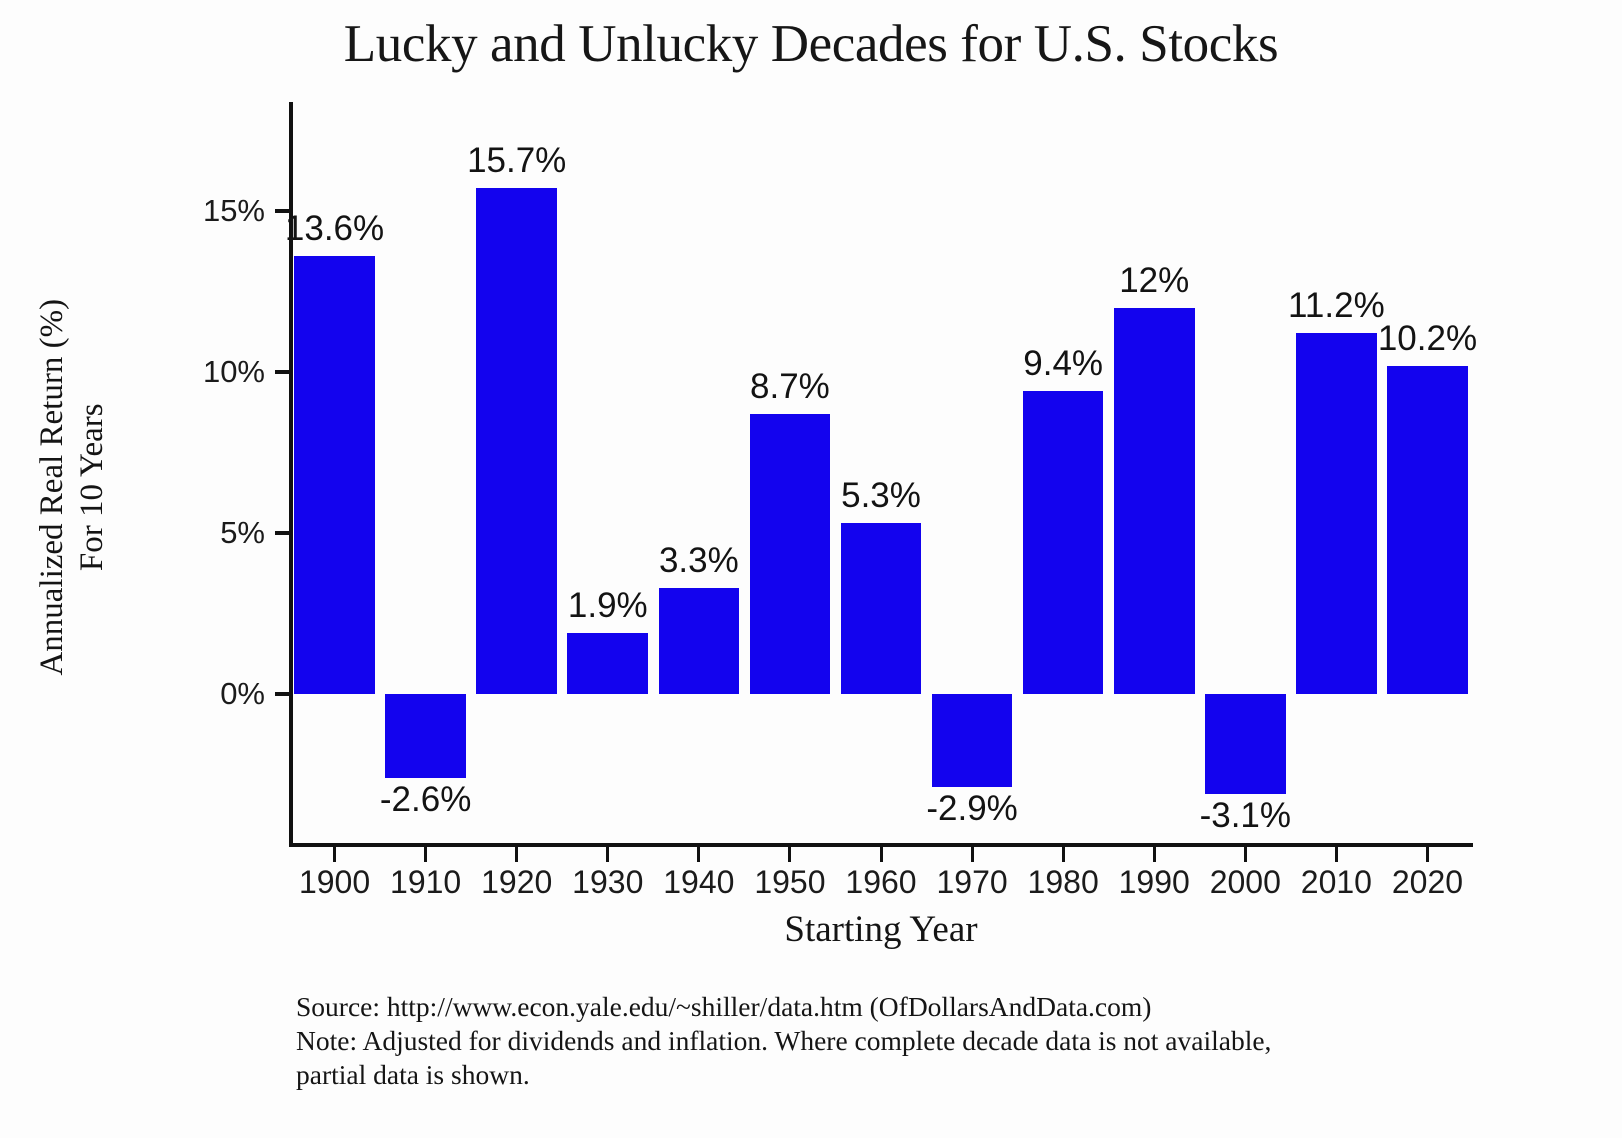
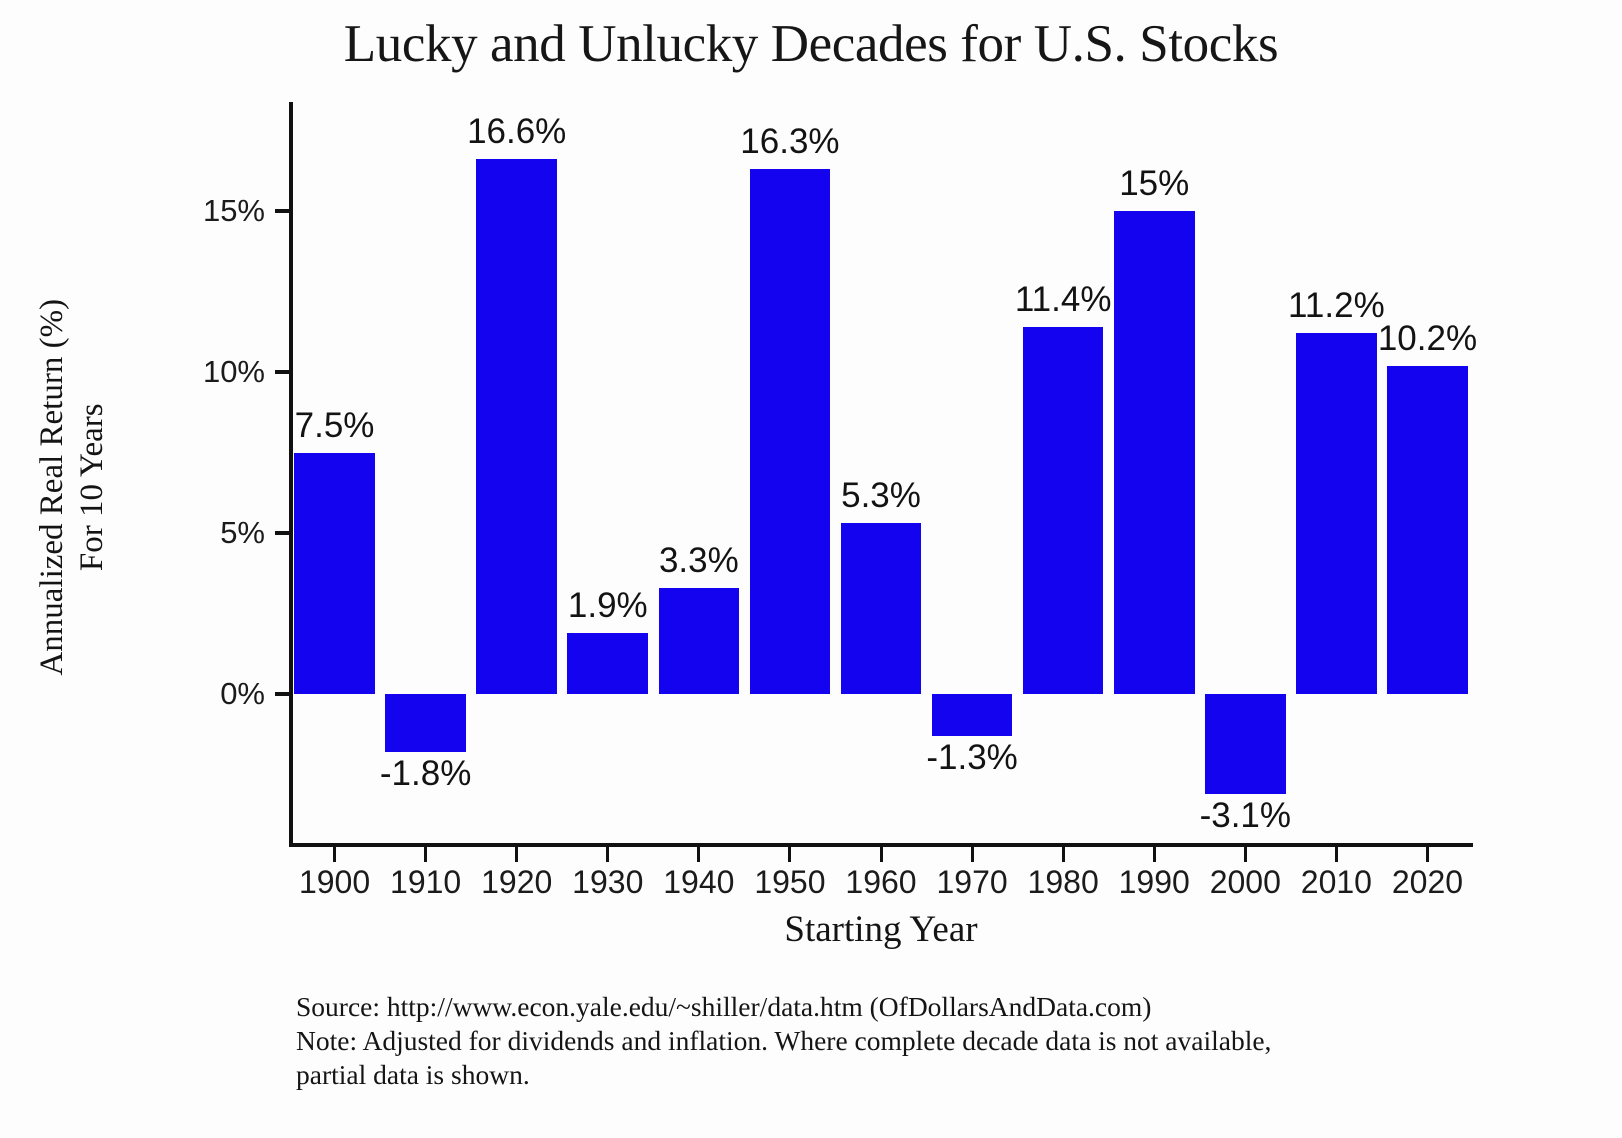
1900: 13.6% -> 7.5%
1910: -2.6% -> -1.8%
1920: 15.7% -> 16.6%
1950: 8.7% -> 16.3%
1970: -2.9% -> -1.3%
1980: 9.4% -> 11.4%
1990: 12% -> 15%
